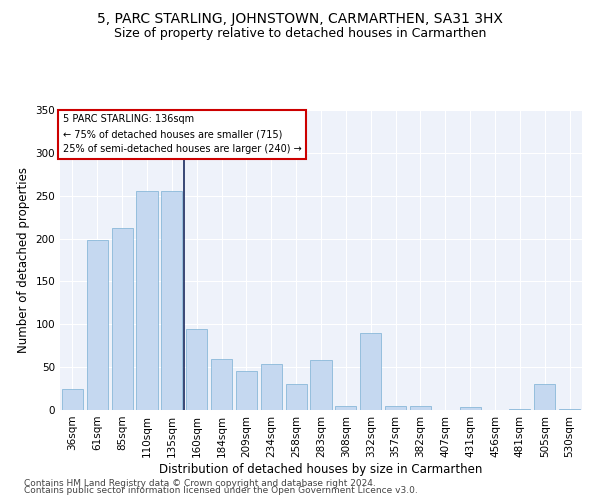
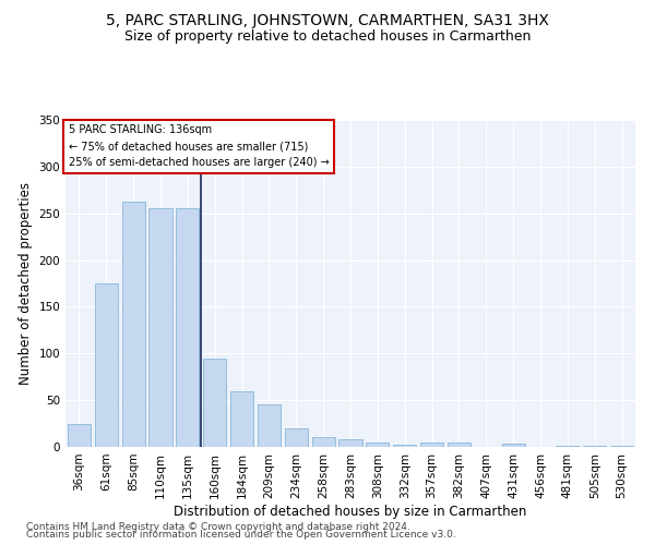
61sqm: 198 -> 175
85sqm: 212 -> 263
234sqm: 54 -> 20
258sqm: 30 -> 10
283sqm: 58 -> 8
332sqm: 90 -> 2
505sqm: 30 -> 1
